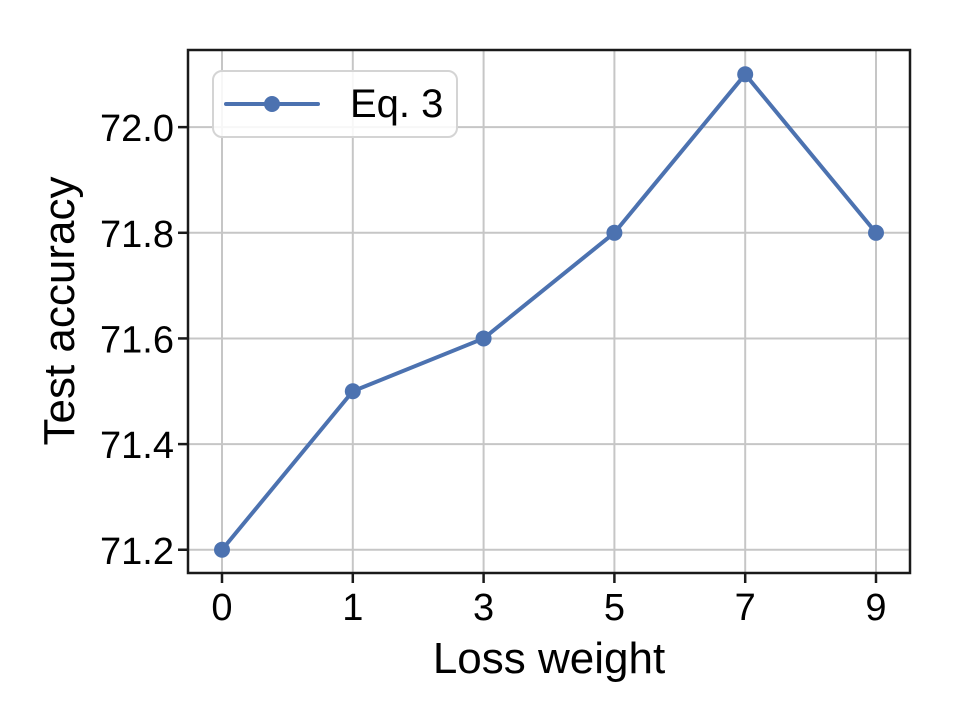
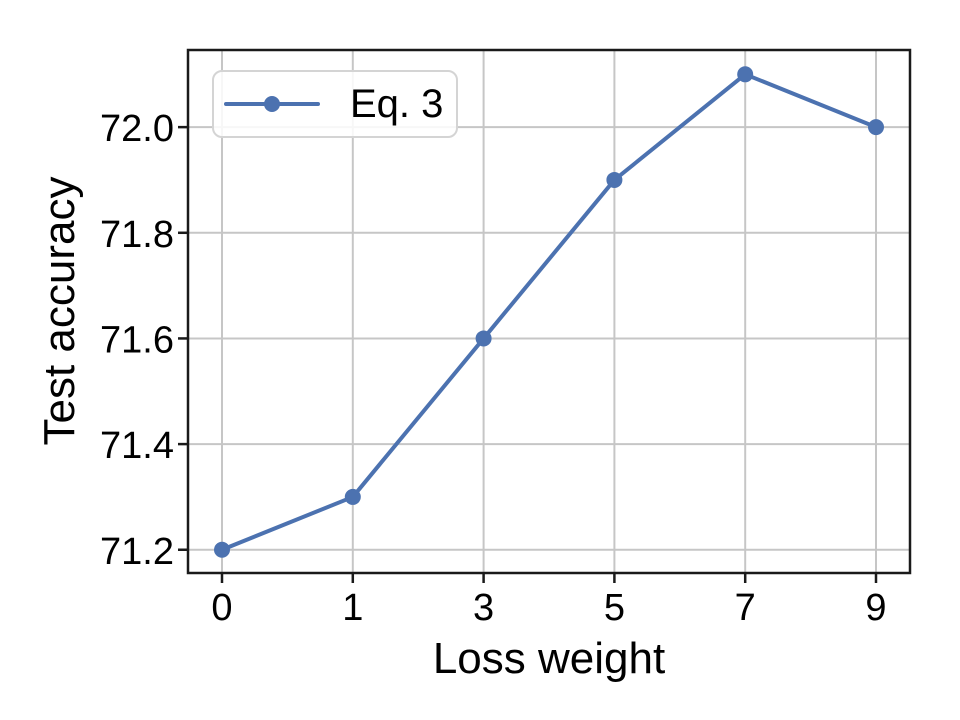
1: 71.5 -> 71.3
5: 71.8 -> 71.9
9: 71.8 -> 72.0
